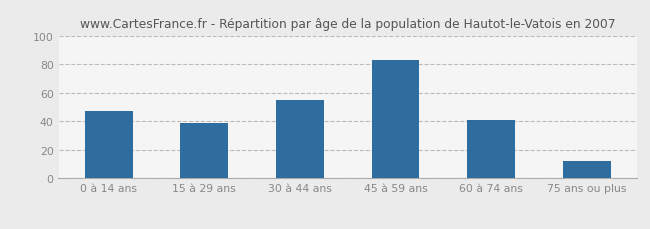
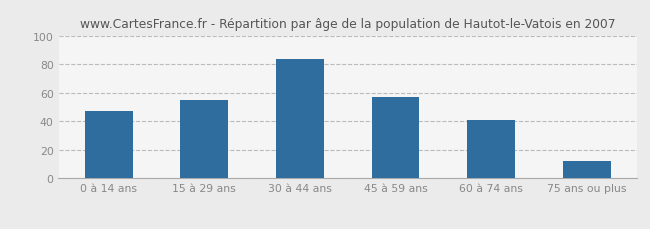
15 à 29 ans: 39 -> 55
30 à 44 ans: 55 -> 84
45 à 59 ans: 83 -> 57
